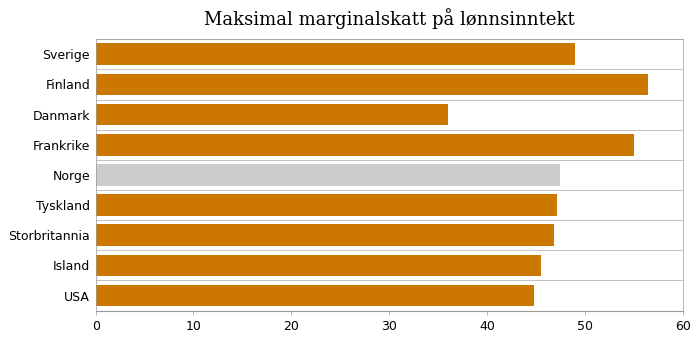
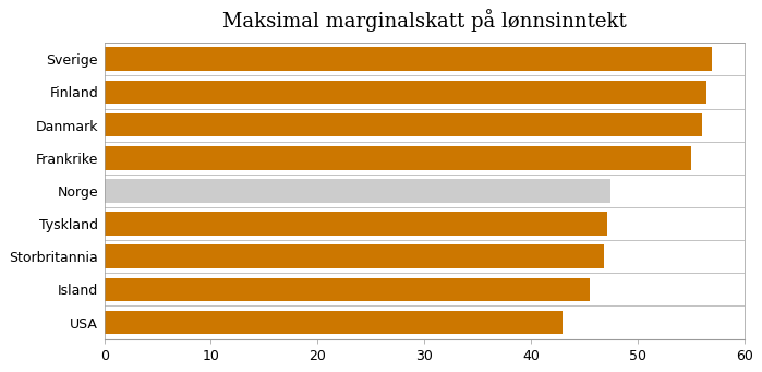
Sverige: 49.0 -> 57.0
Danmark: 36.0 -> 56.0
USA: 44.8 -> 43.0
